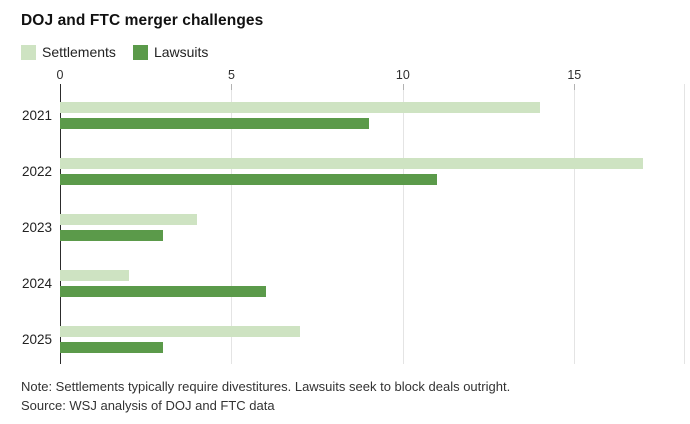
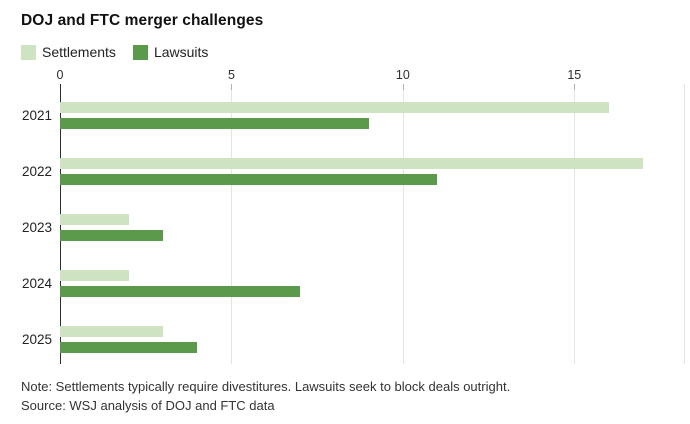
Settlements/2021: 14 -> 16
Settlements/2023: 4 -> 2
Lawsuits/2024: 6 -> 7
Settlements/2025: 7 -> 3
Lawsuits/2025: 3 -> 4
